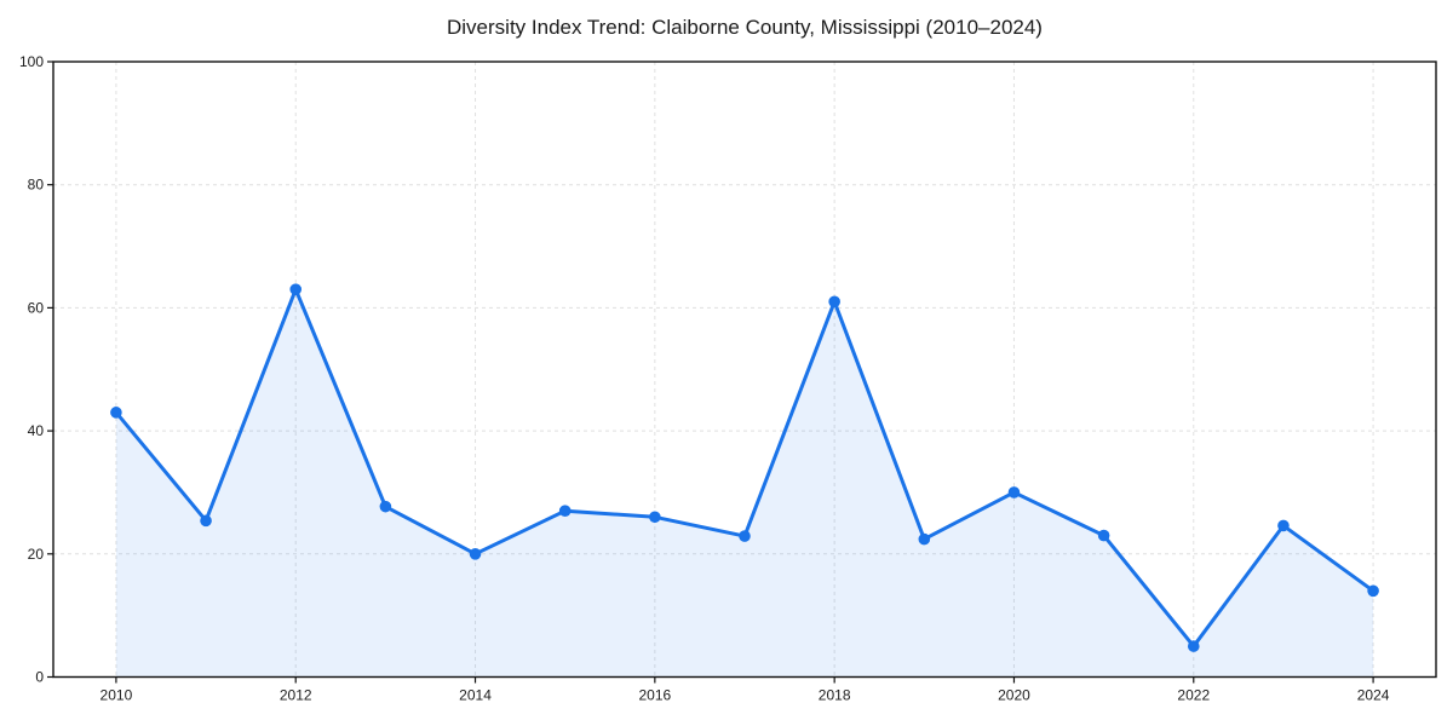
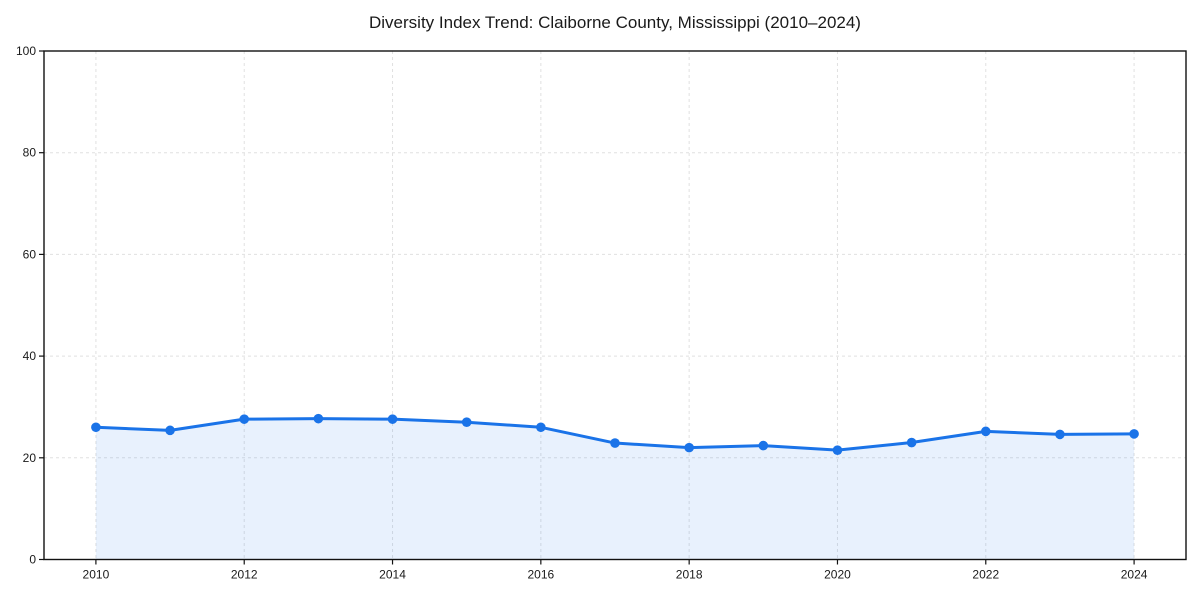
2010: 43 -> 26
2012: 63 -> 28
2014: 20 -> 28
2018: 61 -> 22
2020: 30 -> 22
2022: 5 -> 25
2024: 14 -> 25
